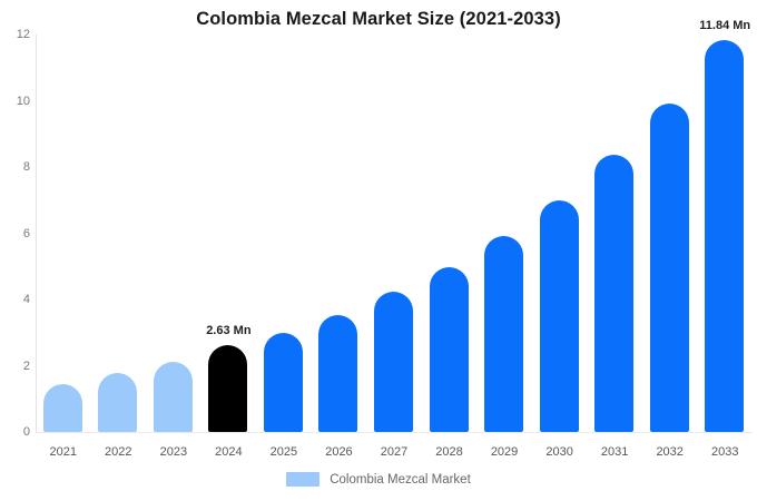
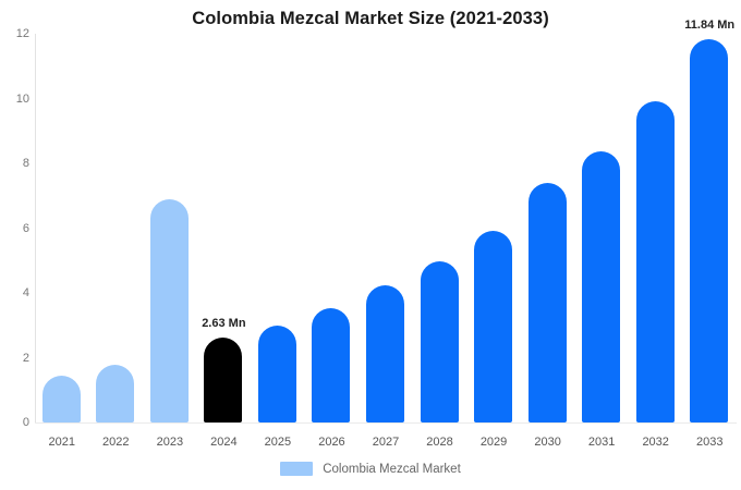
2023: 2.1 -> 6.9
2030: 7.0 -> 7.4
